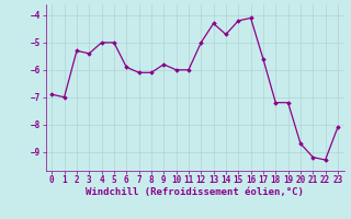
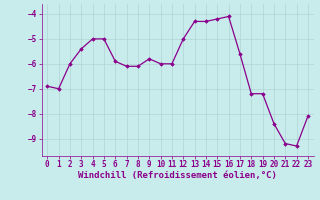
2: -5.3 -> -6.0
14: -4.7 -> -4.3
20: -8.7 -> -8.4
